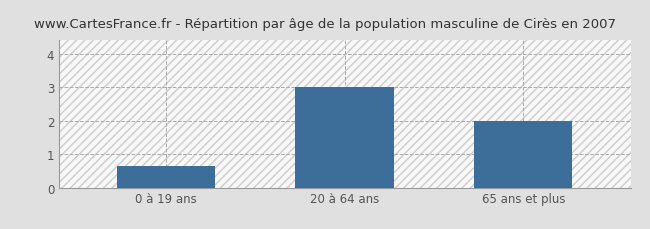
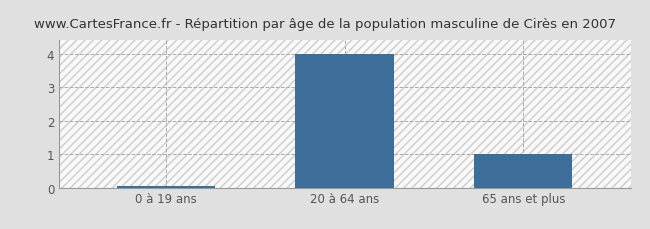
0 à 19 ans: 0.65 -> 0.05
20 à 64 ans: 3.00 -> 4.00
65 ans et plus: 2.00 -> 1.00
